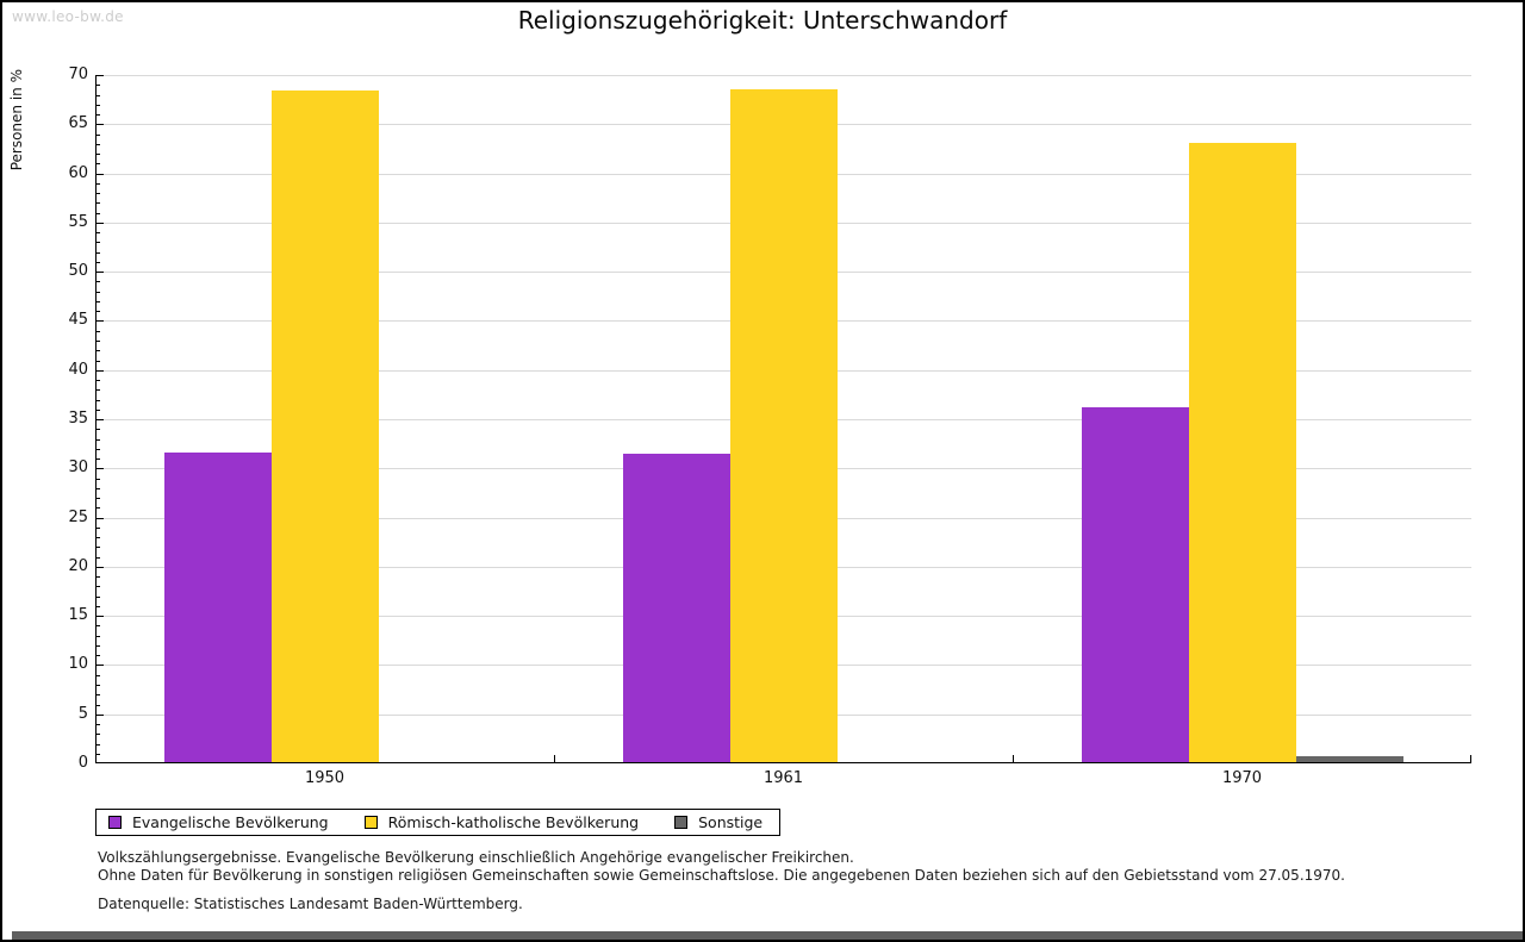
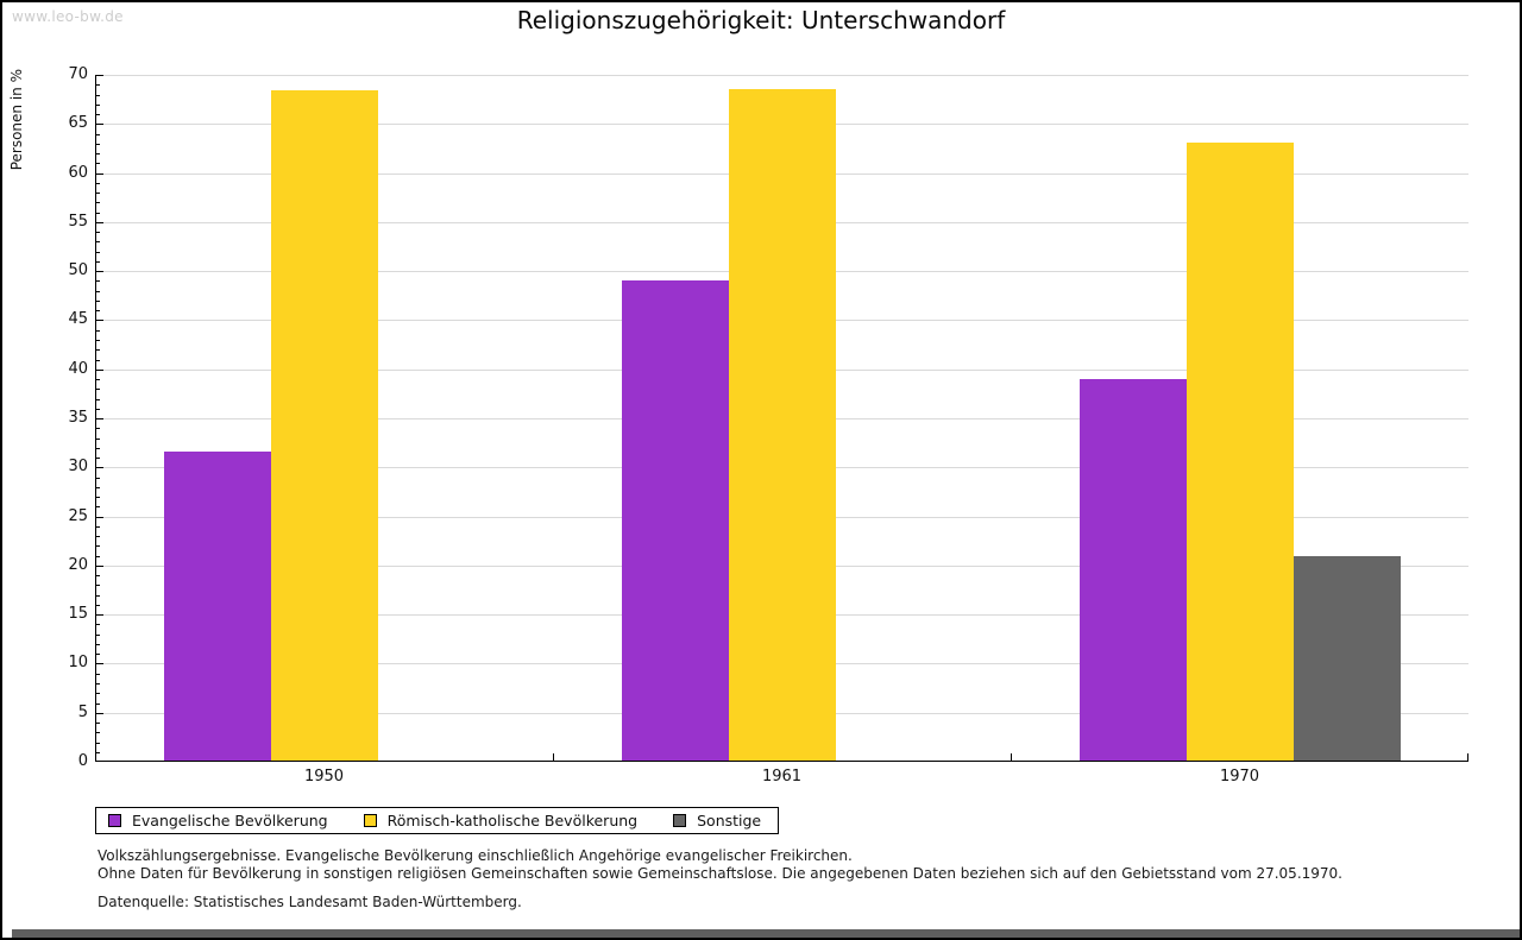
Evangelische Bevölkerung/1961: 32 -> 49
Evangelische Bevölkerung/1970: 36 -> 39
Sonstige/1970: 1 -> 21
